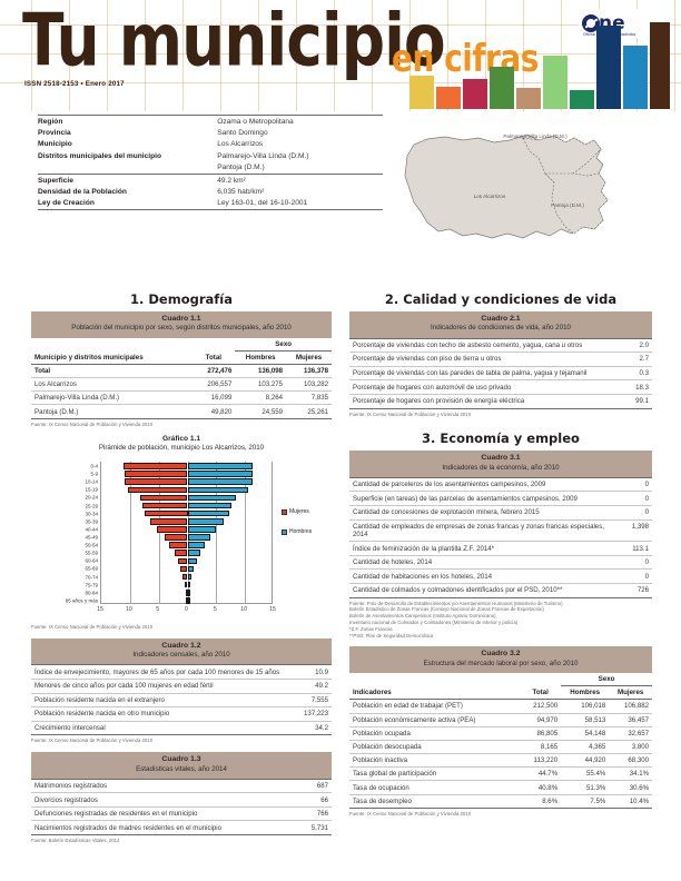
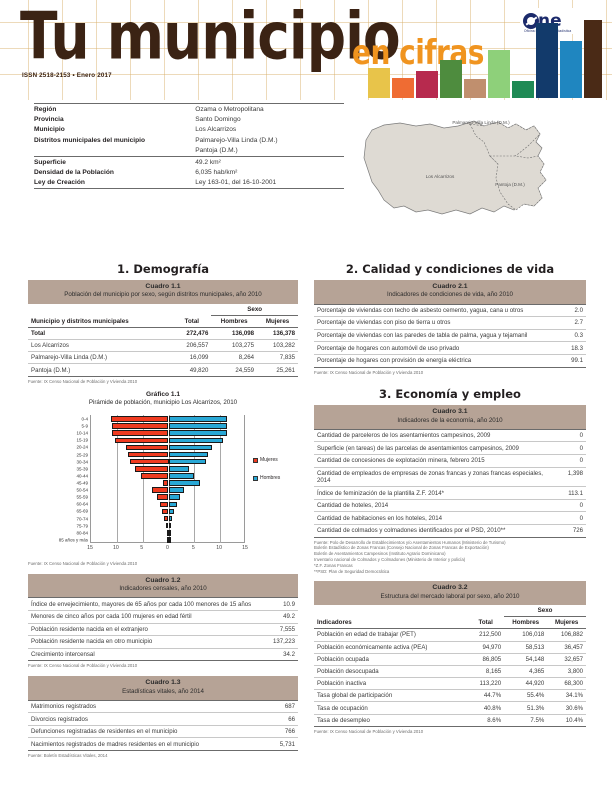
Mujeres/45-49: 4 -> 1
Hombres/45-49: 4 -> 6
Hombres/35-39: 6 -> 4
